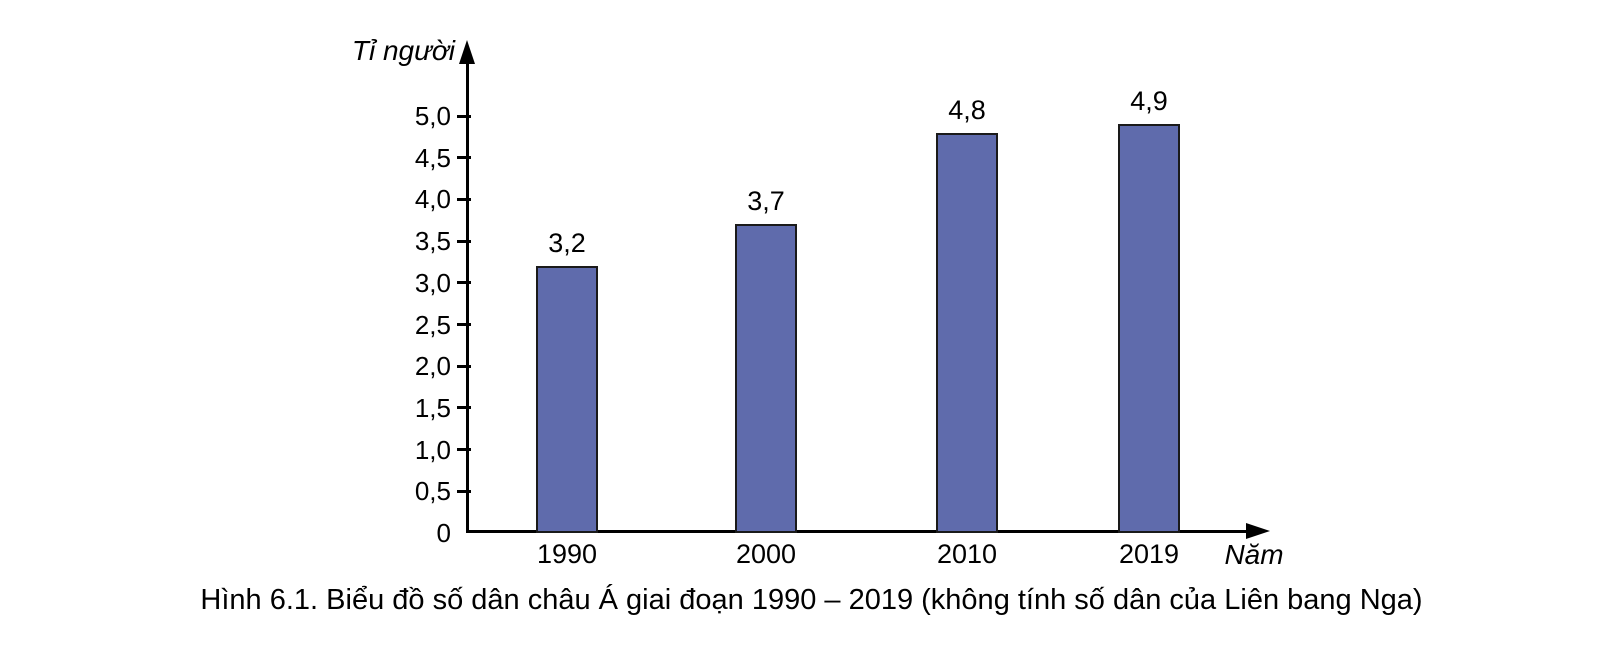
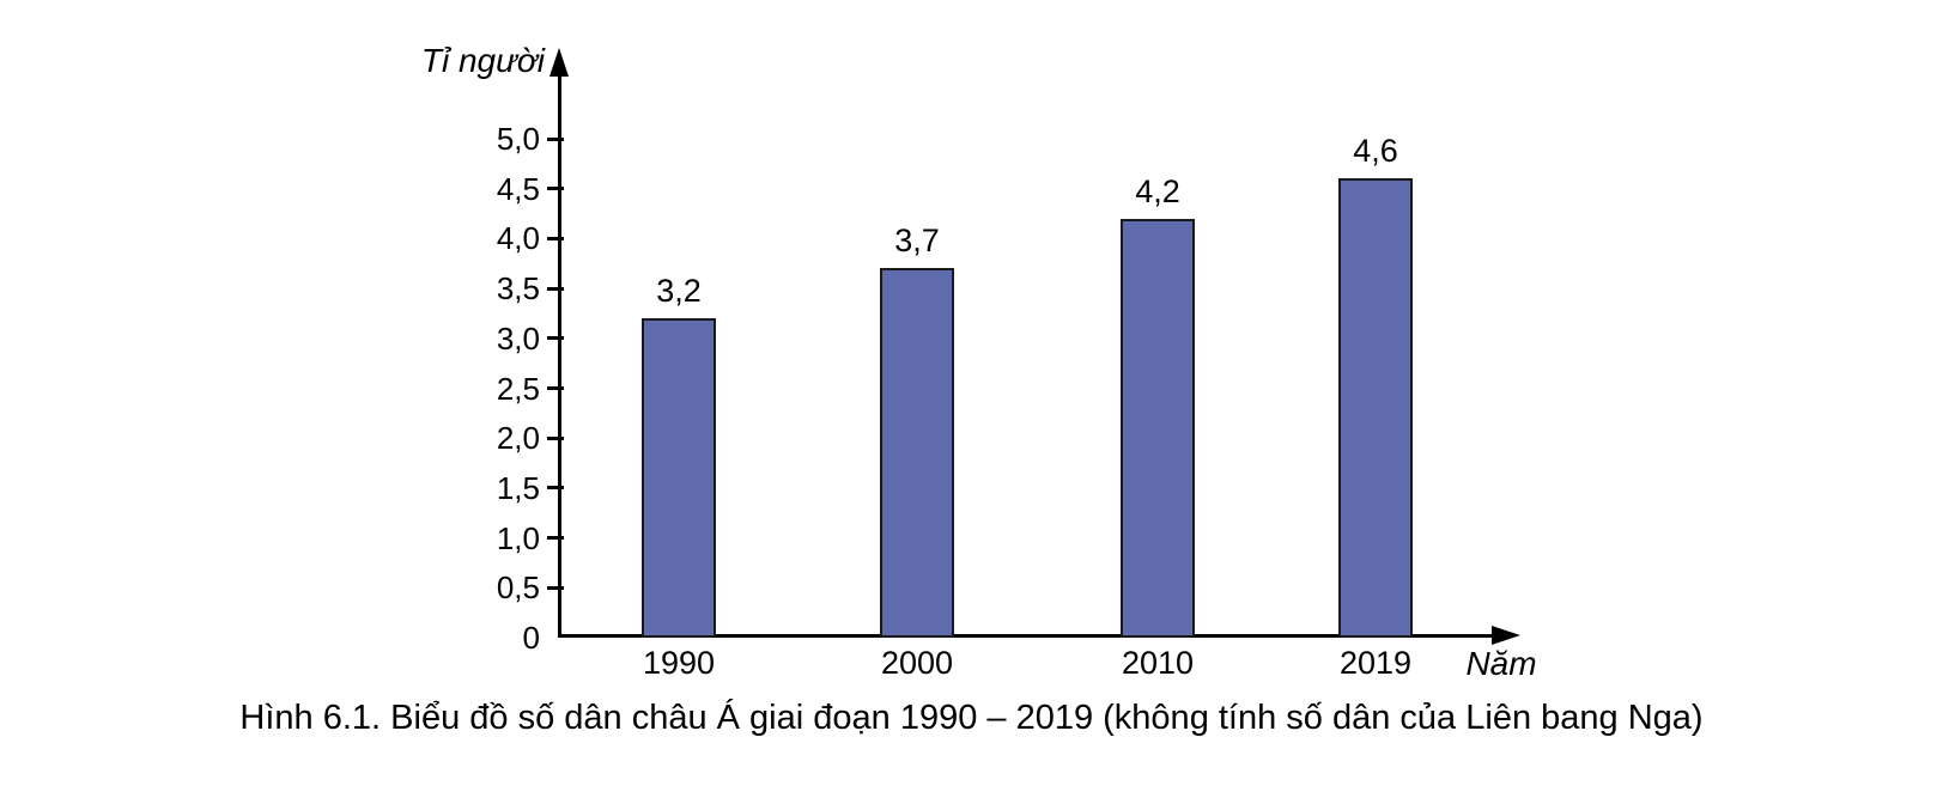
2010: 4,8 -> 4,2
2019: 4,9 -> 4,6
